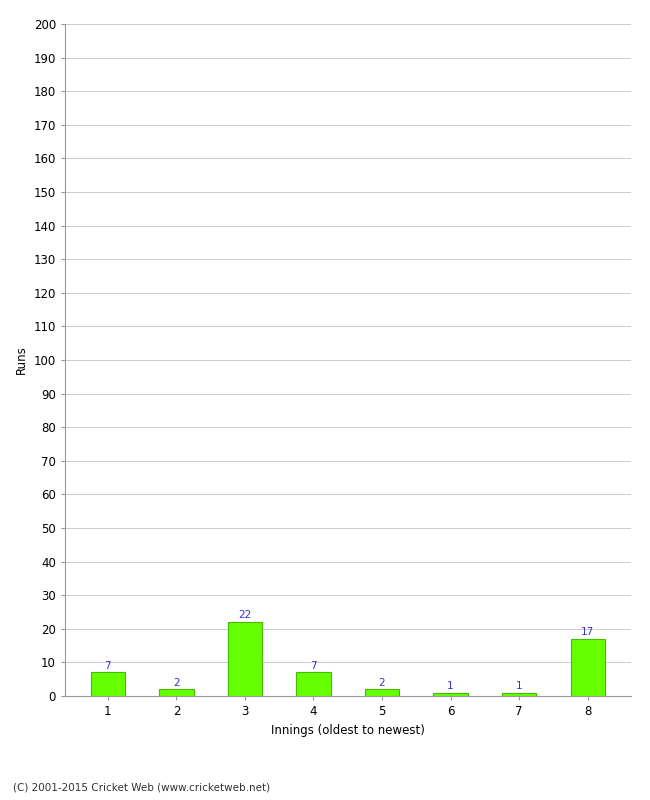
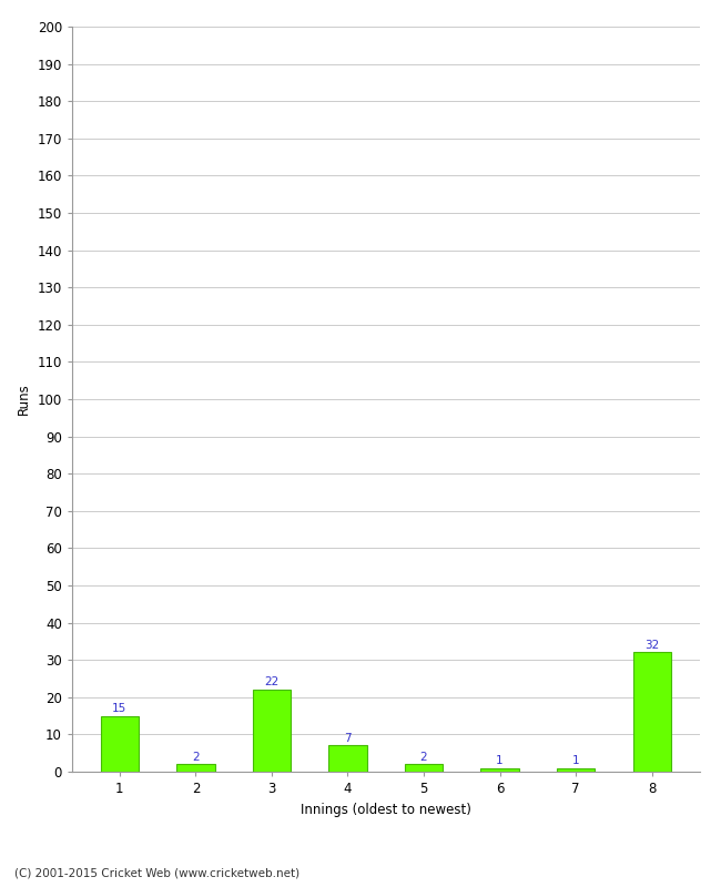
1: 7 -> 15
8: 17 -> 32
